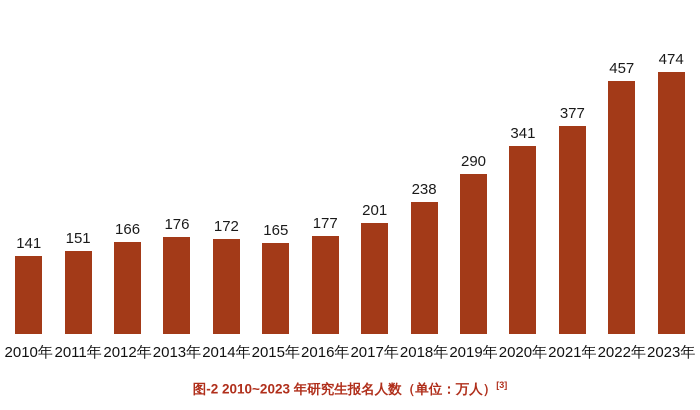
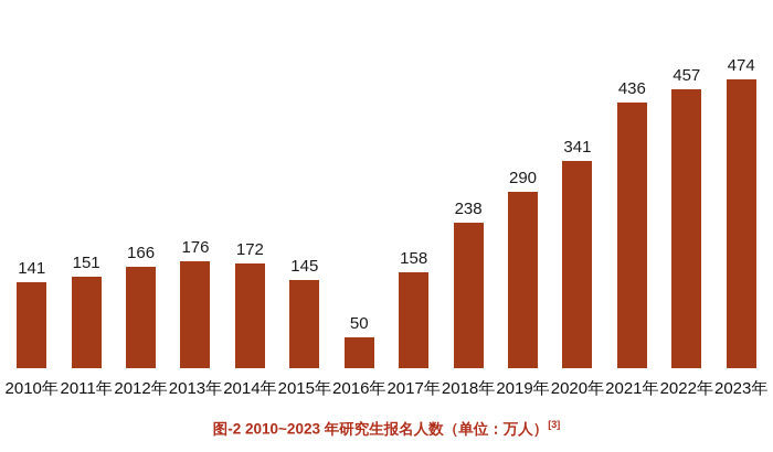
2015年: 165 -> 145
2016年: 177 -> 50
2017年: 201 -> 158
2021年: 377 -> 436
